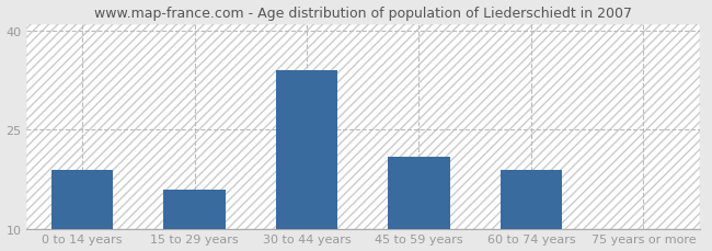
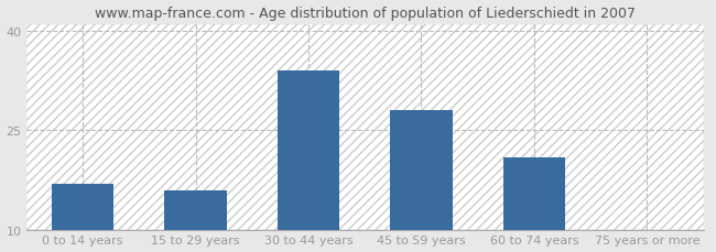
0 to 14 years: 19 -> 17
45 to 59 years: 21 -> 28
60 to 74 years: 19 -> 21
